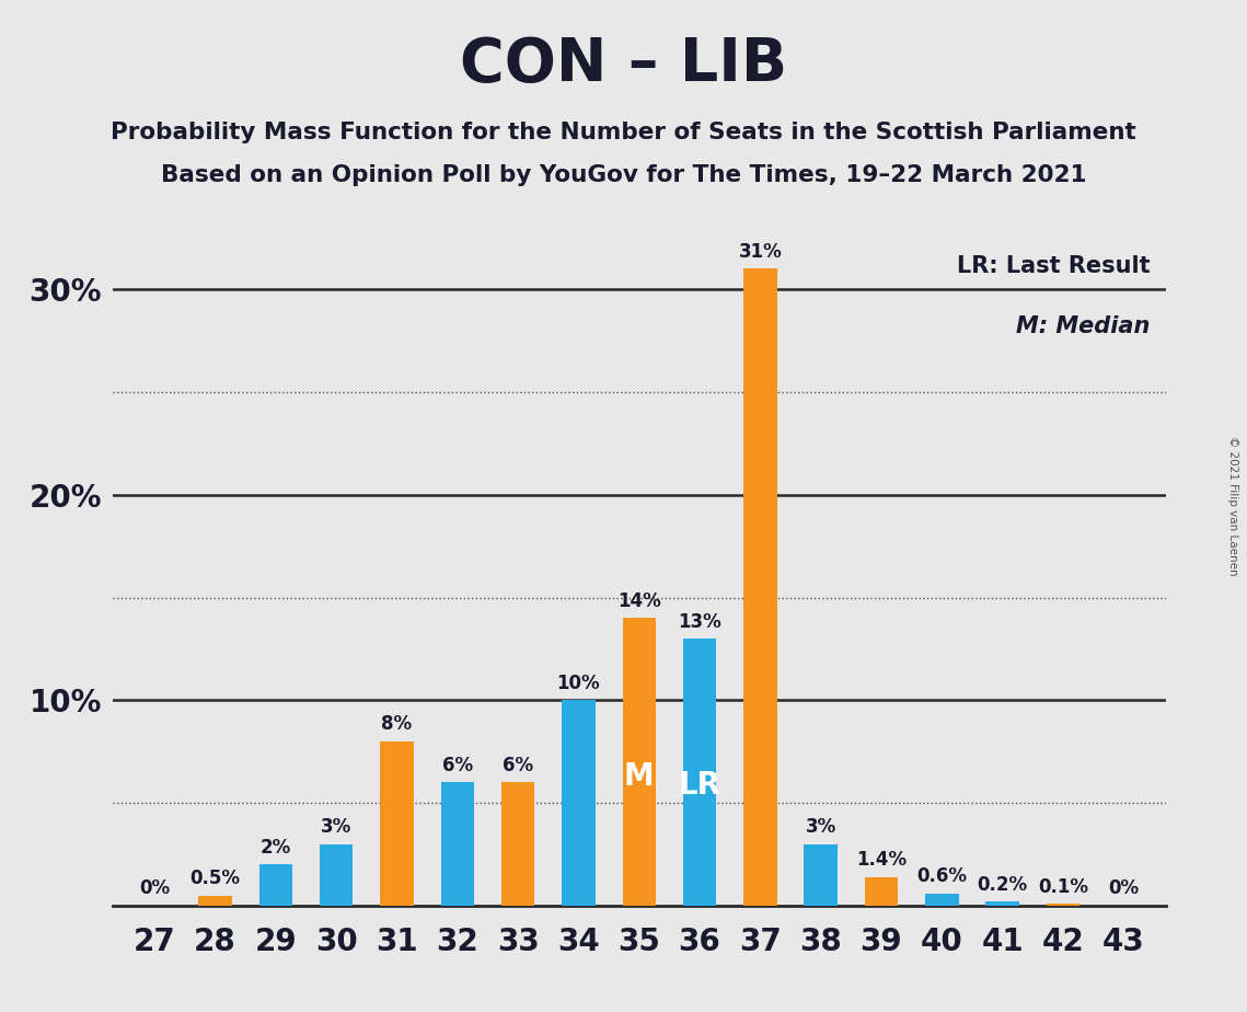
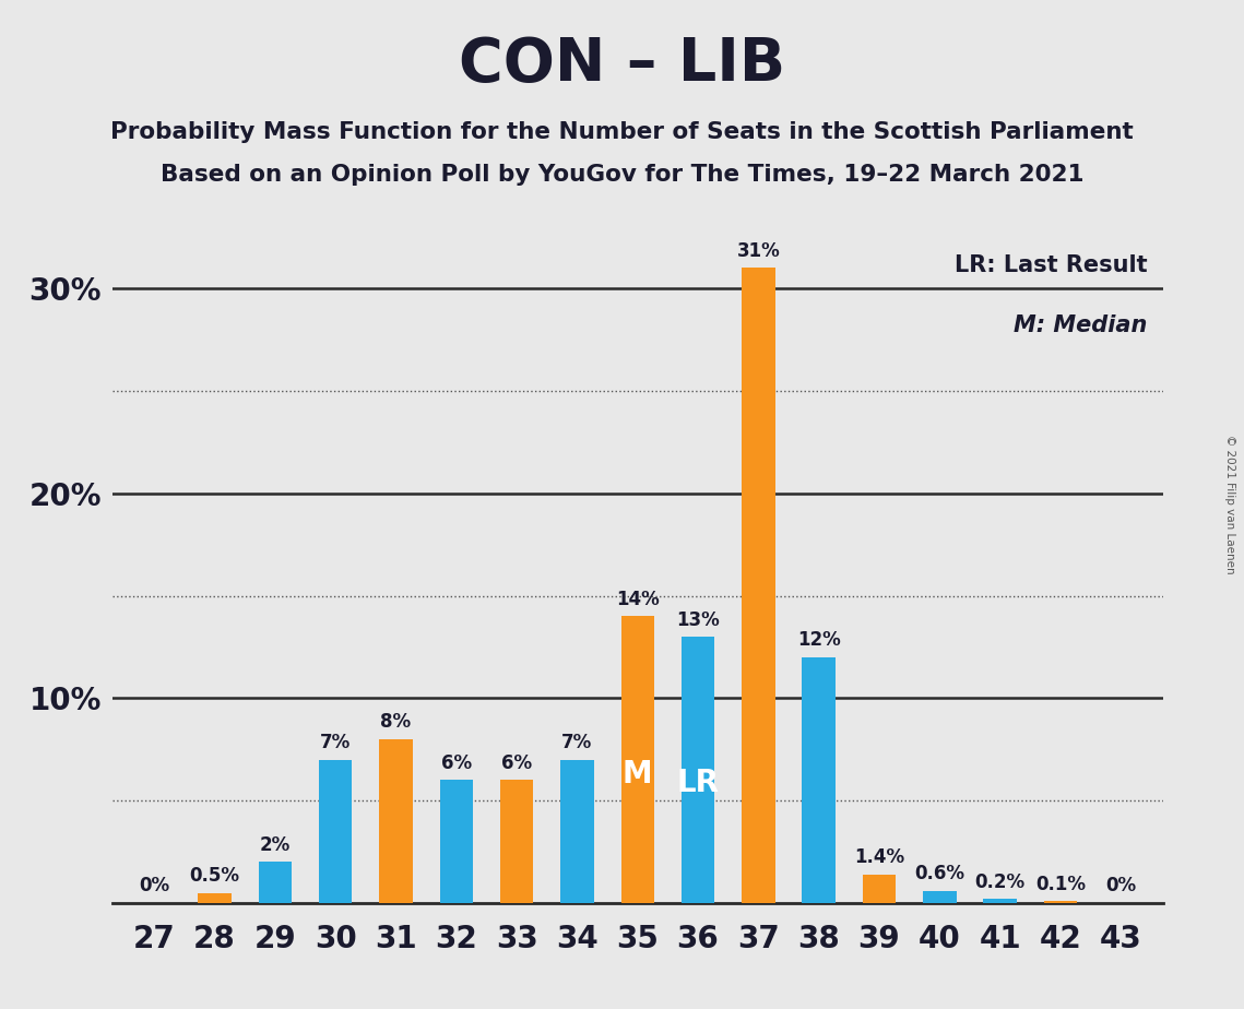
30: 3% -> 7%
34: 10% -> 7%
38: 3% -> 12%
